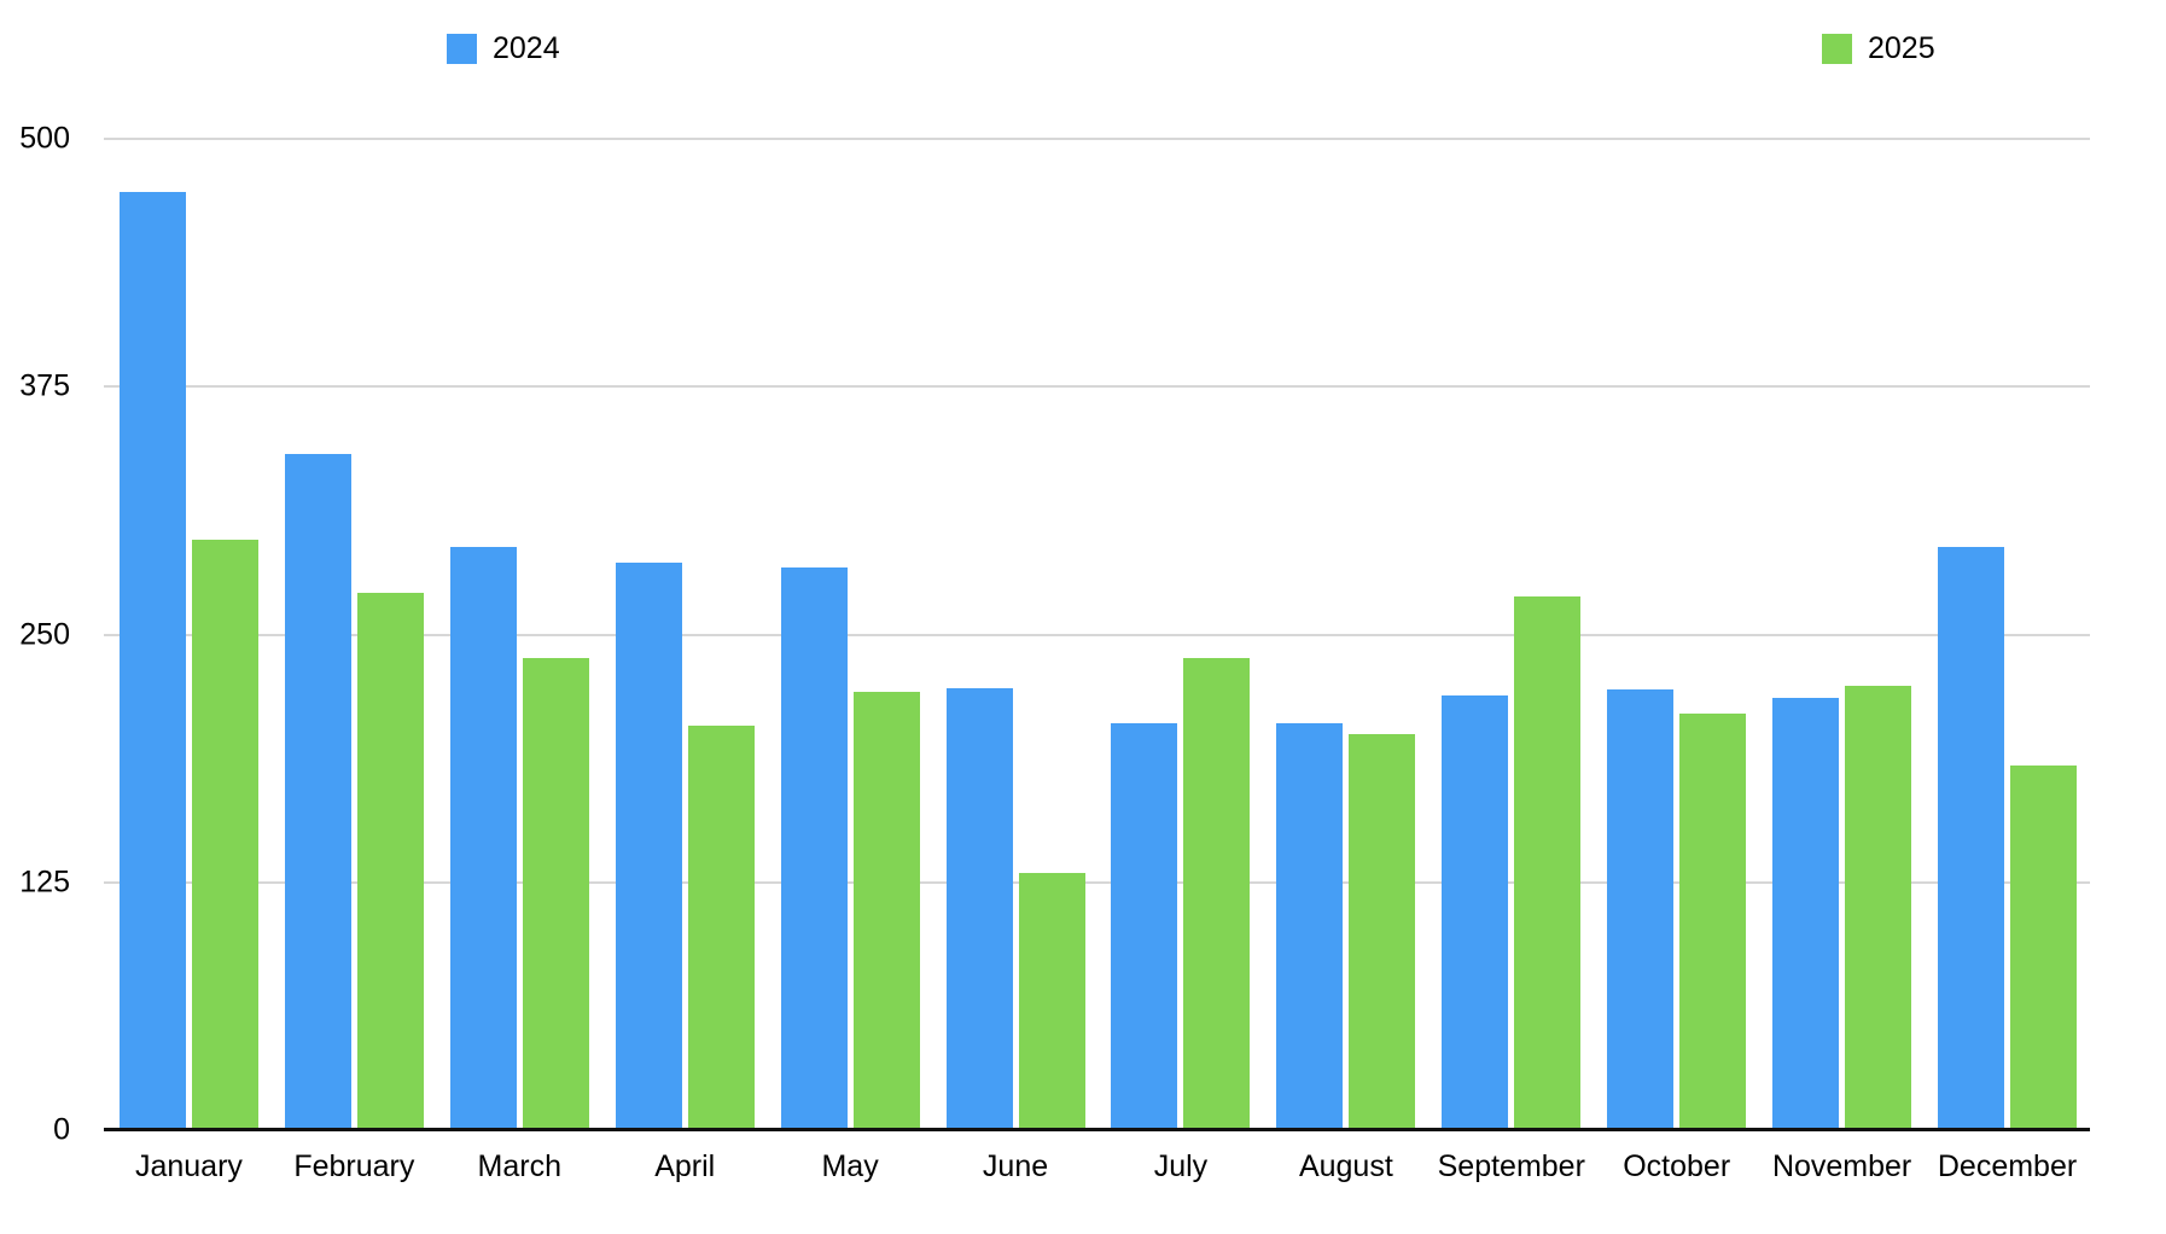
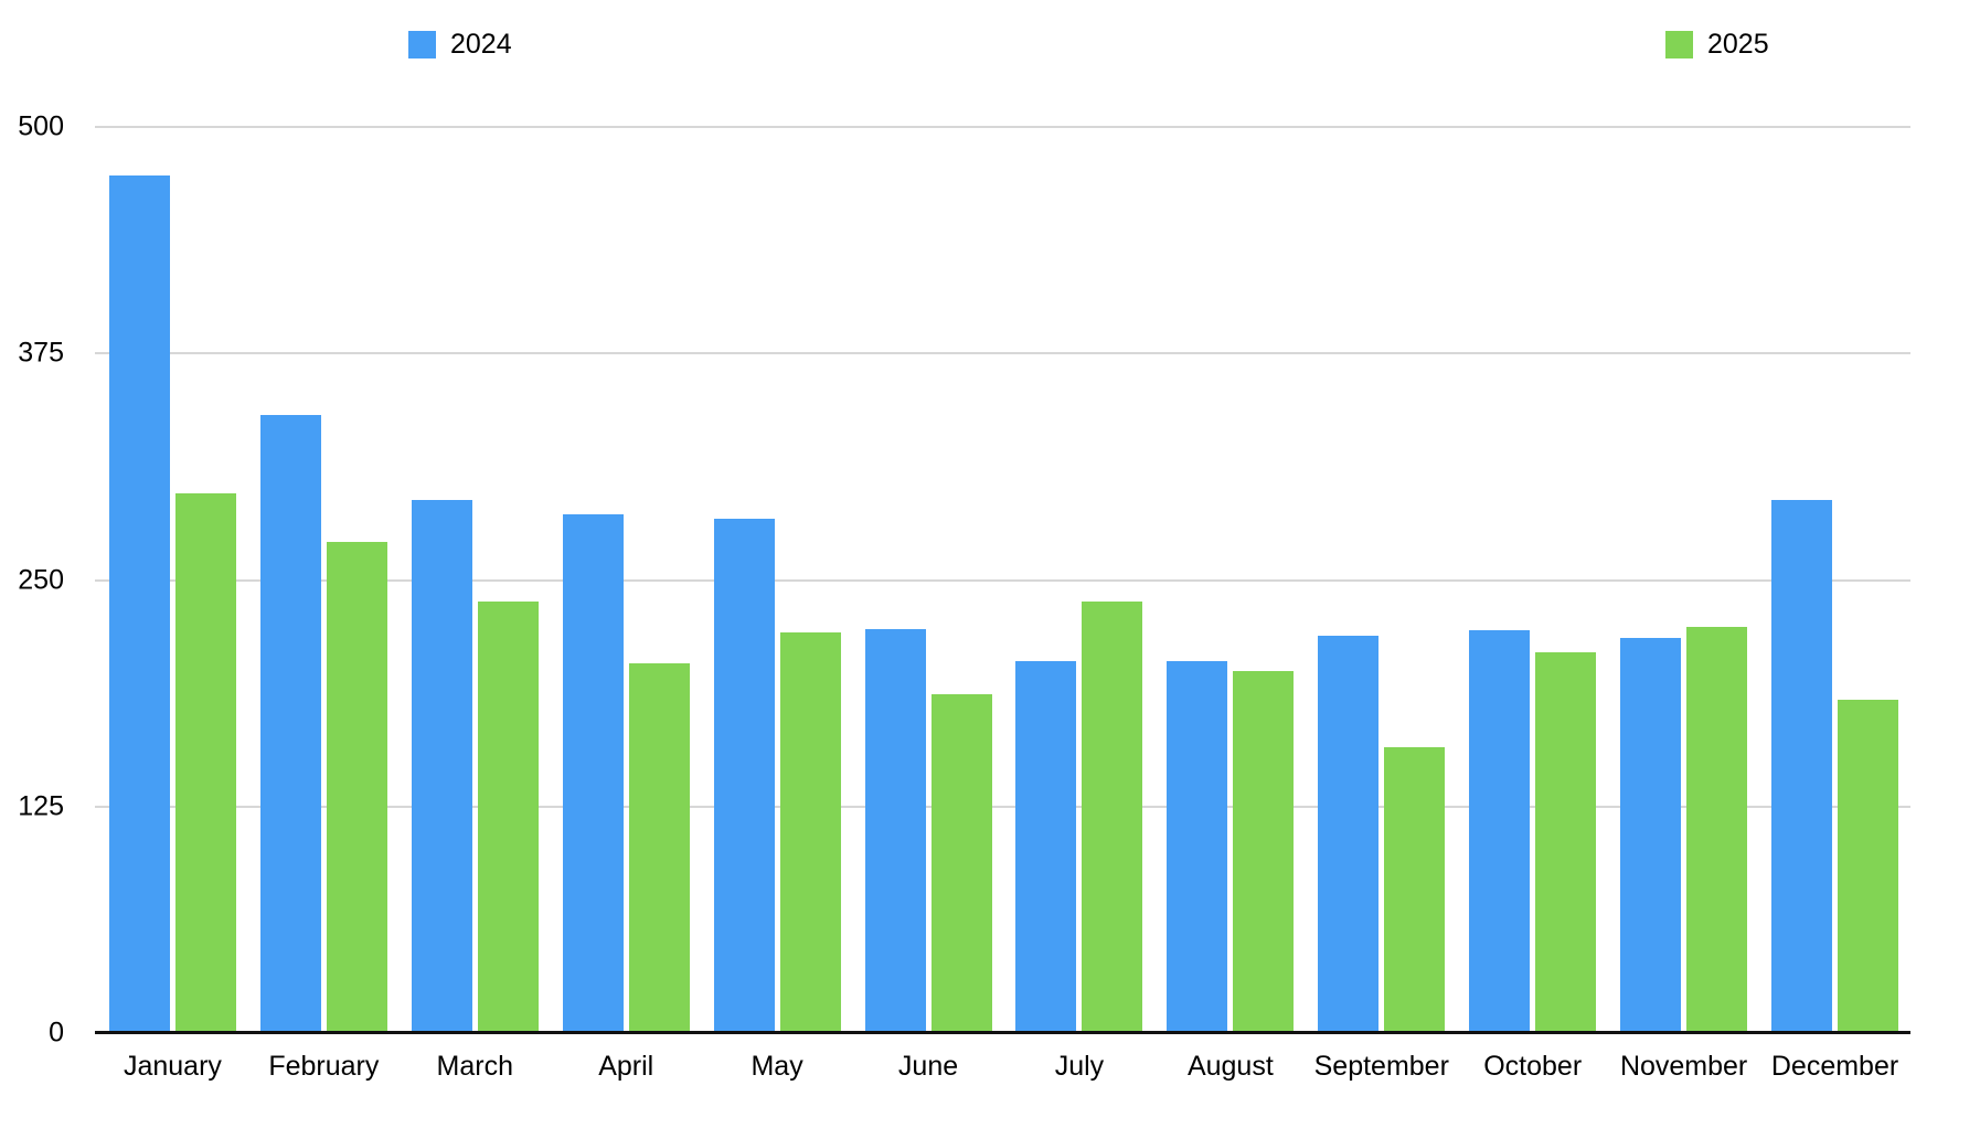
2025/June: 130 -> 187
2025/September: 269 -> 158
